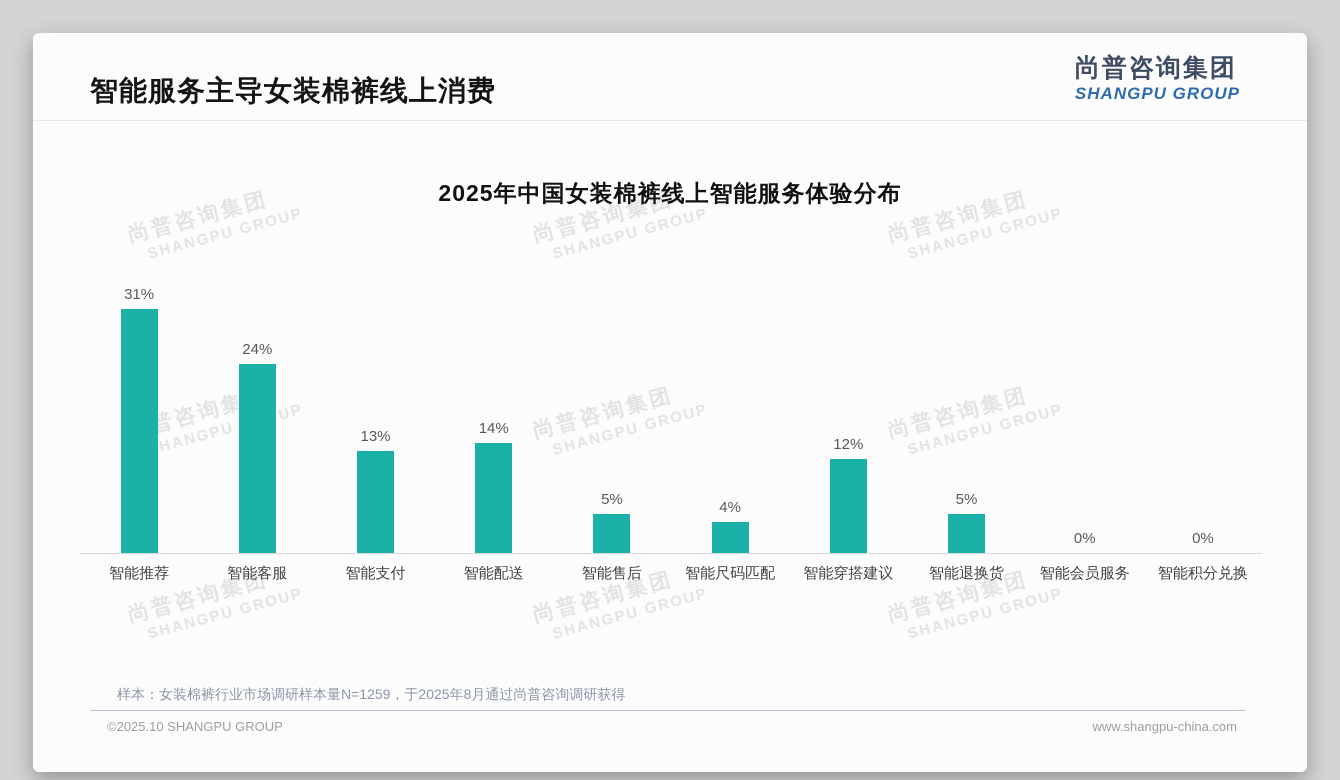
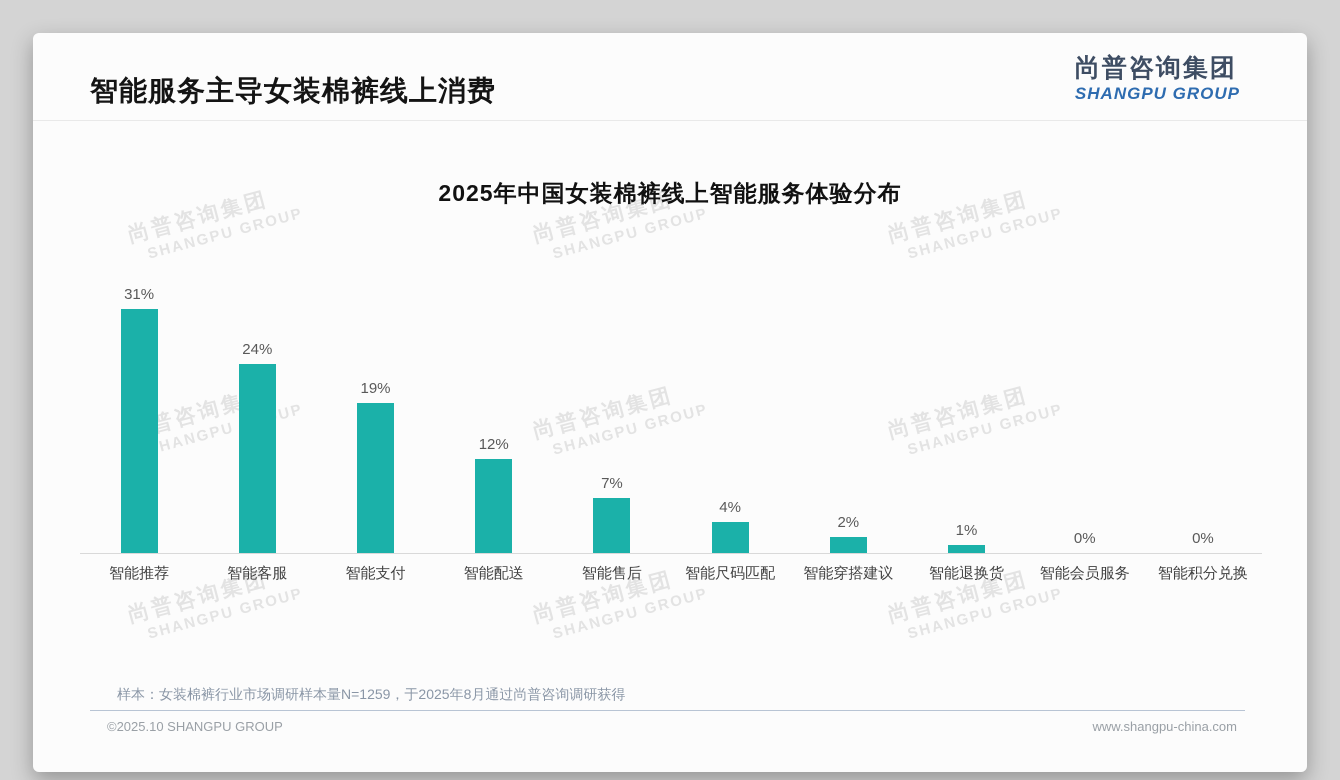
智能支付: 13% -> 19%
智能配送: 14% -> 12%
智能售后: 5% -> 7%
智能穿搭建议: 12% -> 2%
智能退换货: 5% -> 1%
